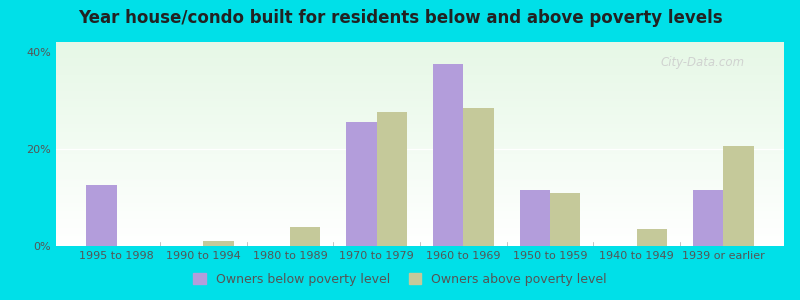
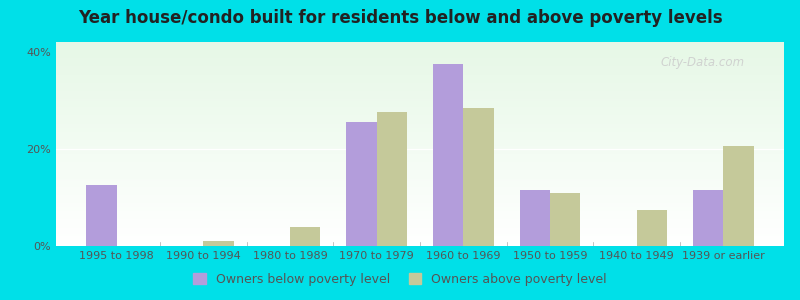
Owners above poverty level/1940 to 1949: 3.5% -> 7.5%
